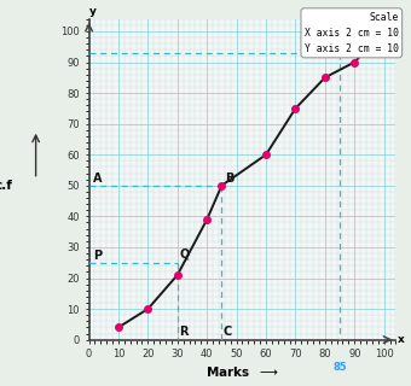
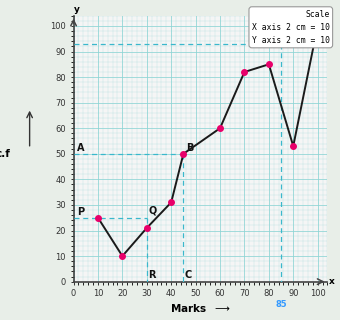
10: 4 -> 25
40: 39 -> 31
70: 75 -> 82
90: 90 -> 53
